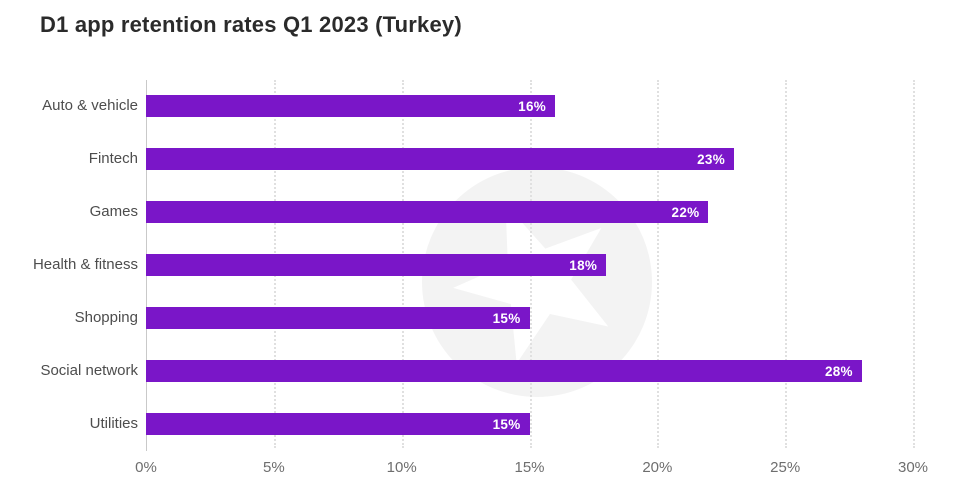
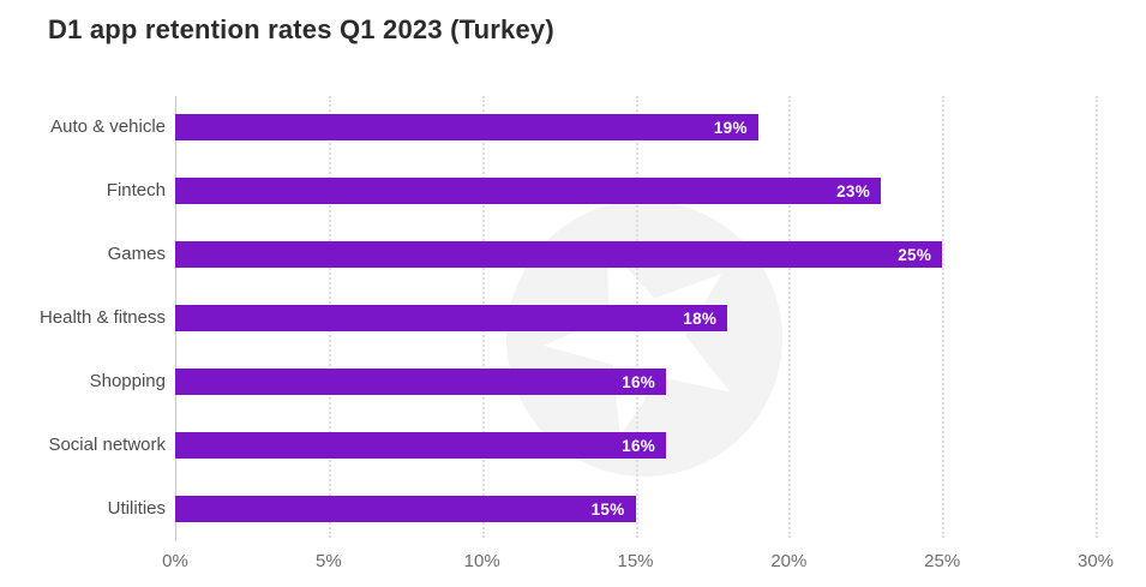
Auto & vehicle: 16% -> 19%
Games: 22% -> 25%
Shopping: 15% -> 16%
Social network: 28% -> 16%
